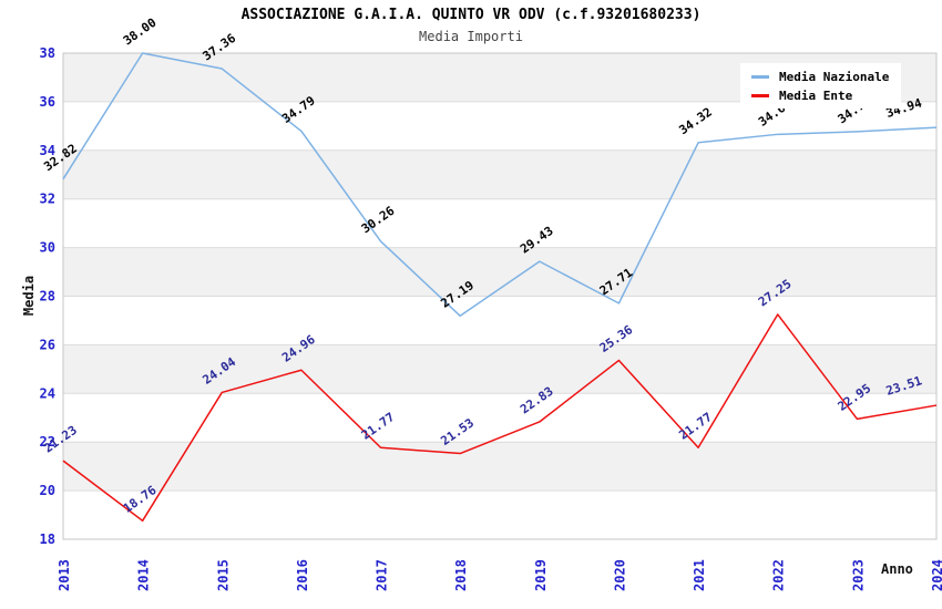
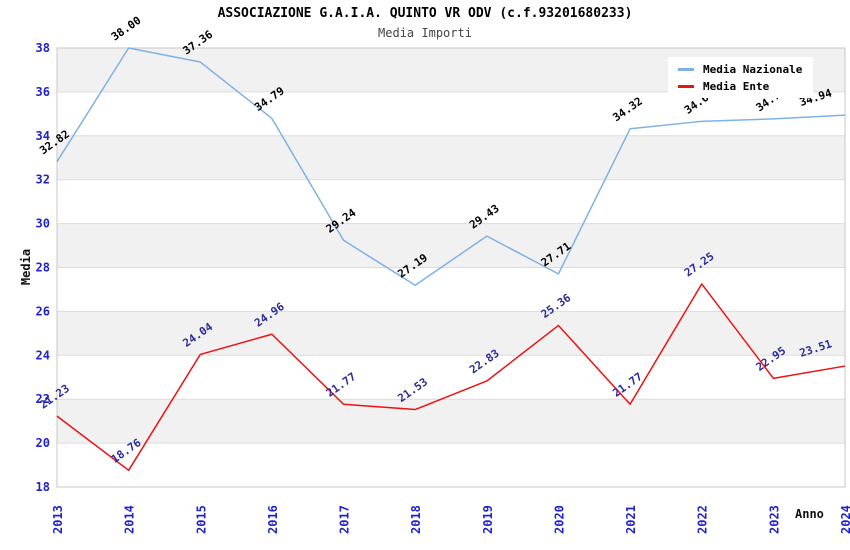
Media Nazionale/2017: 30.26 -> 29.24
